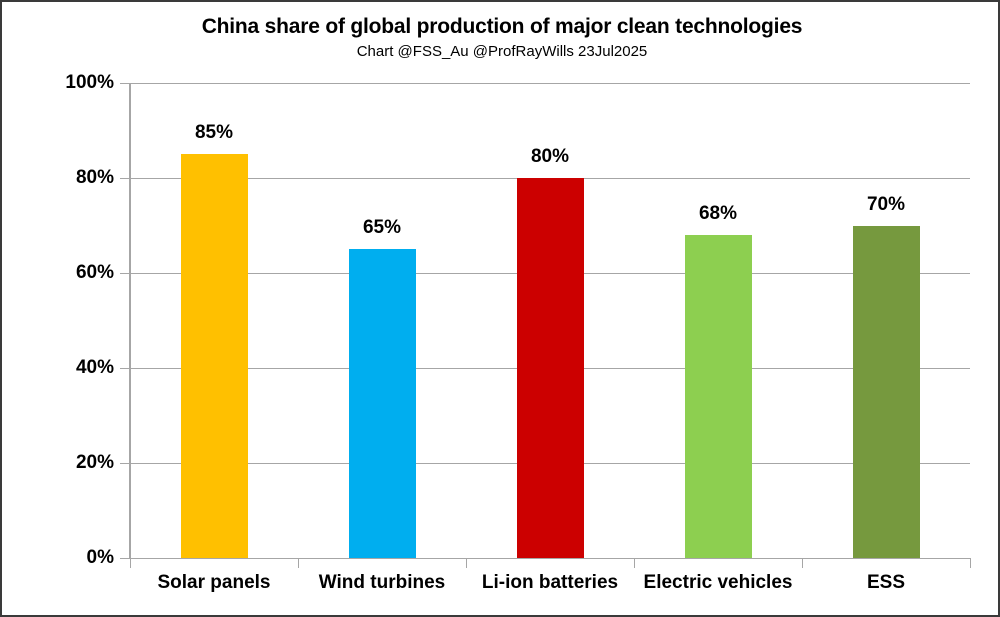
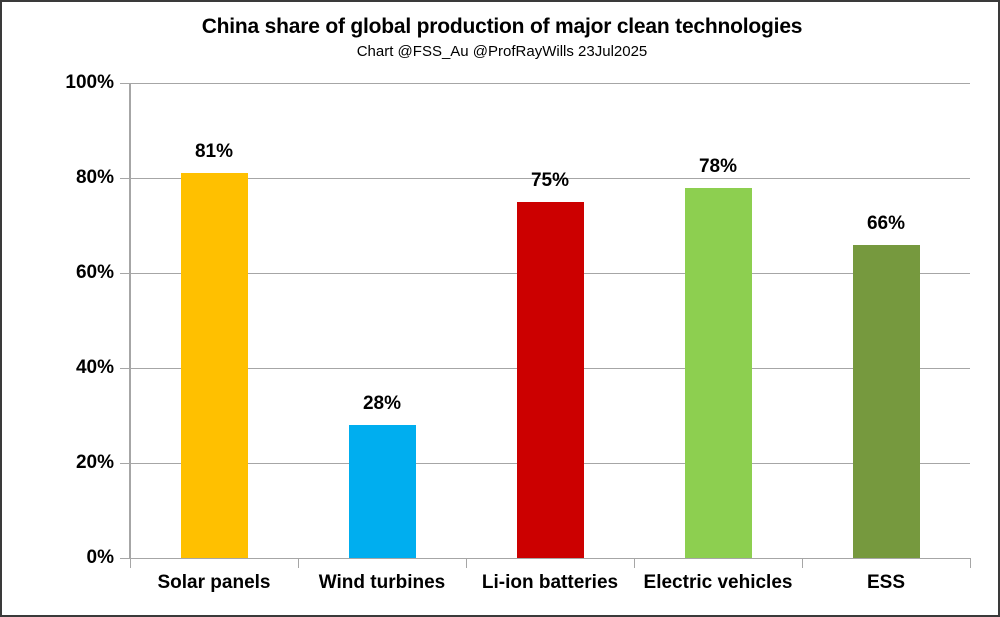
Solar panels: 85% -> 81%
Wind turbines: 65% -> 28%
Li-ion batteries: 80% -> 75%
Electric vehicles: 68% -> 78%
ESS: 70% -> 66%
